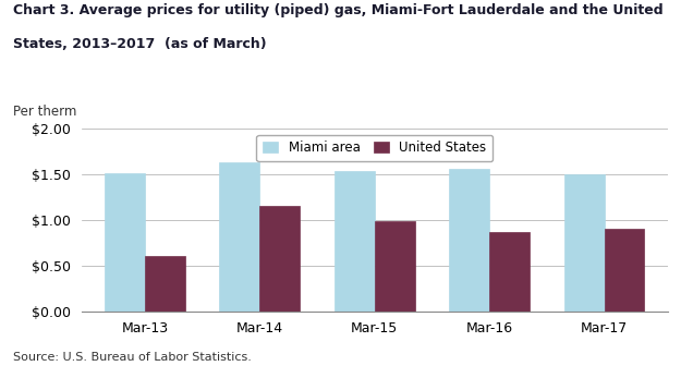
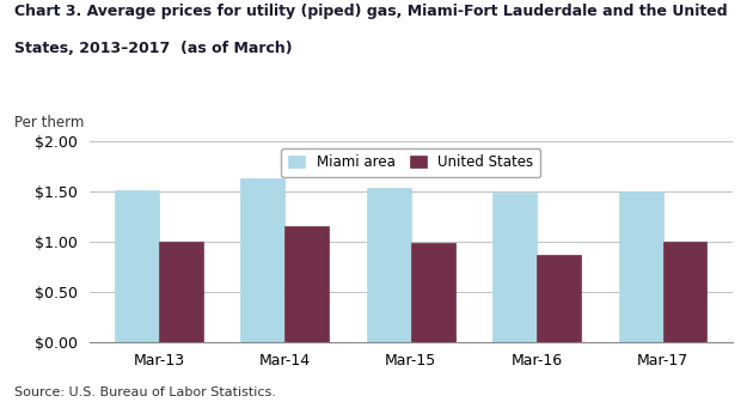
United States/Mar-13: $0.60 -> $1.00
Miami area/Mar-16: $1.56 -> $1.48
United States/Mar-17: $0.90 -> $1.00
